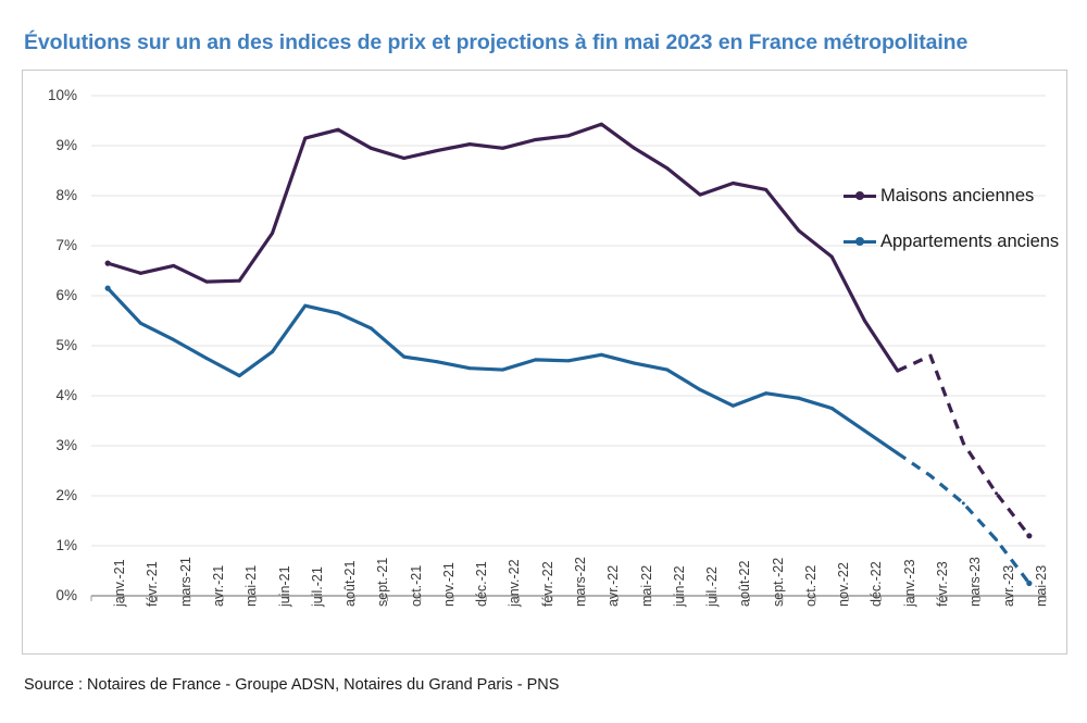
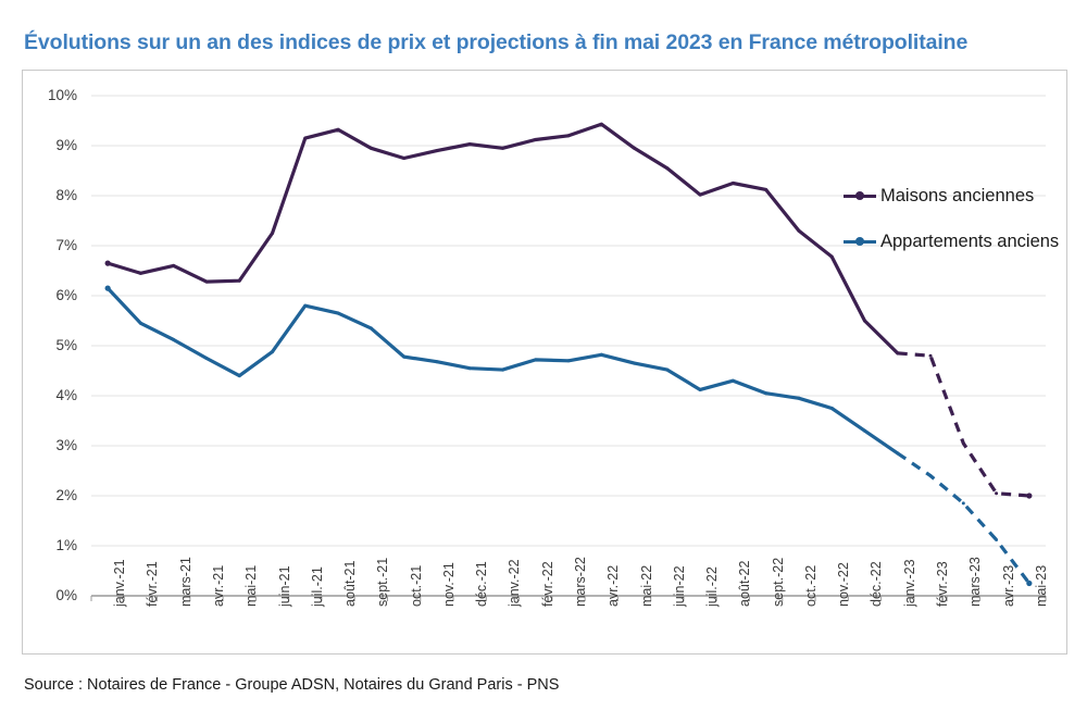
Appartements anciens/août-22: 3.8% -> 4.3%
Maisons anciennes/janv.-23: 4.5% -> 4.8%
Maisons anciennes/mai-23: 1.2% -> 2.0%
